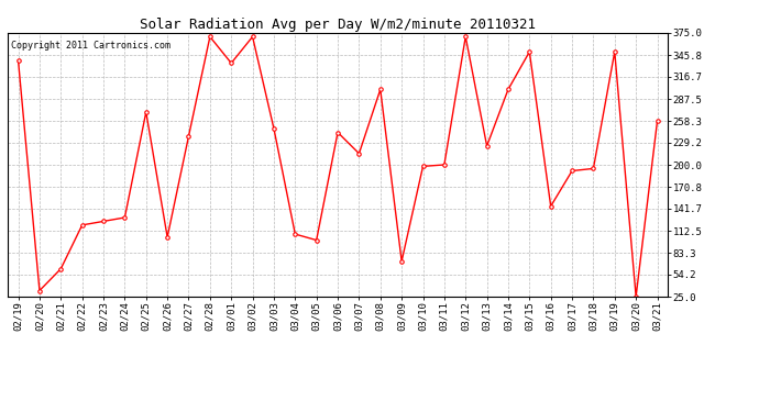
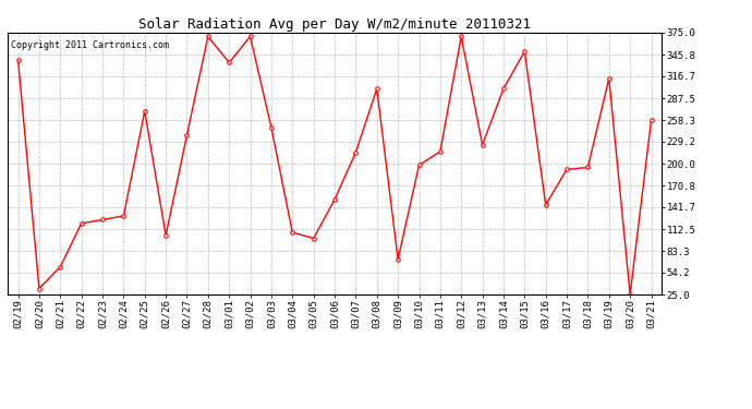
03/06: 243 -> 152
03/11: 200 -> 216
03/19: 350 -> 314
